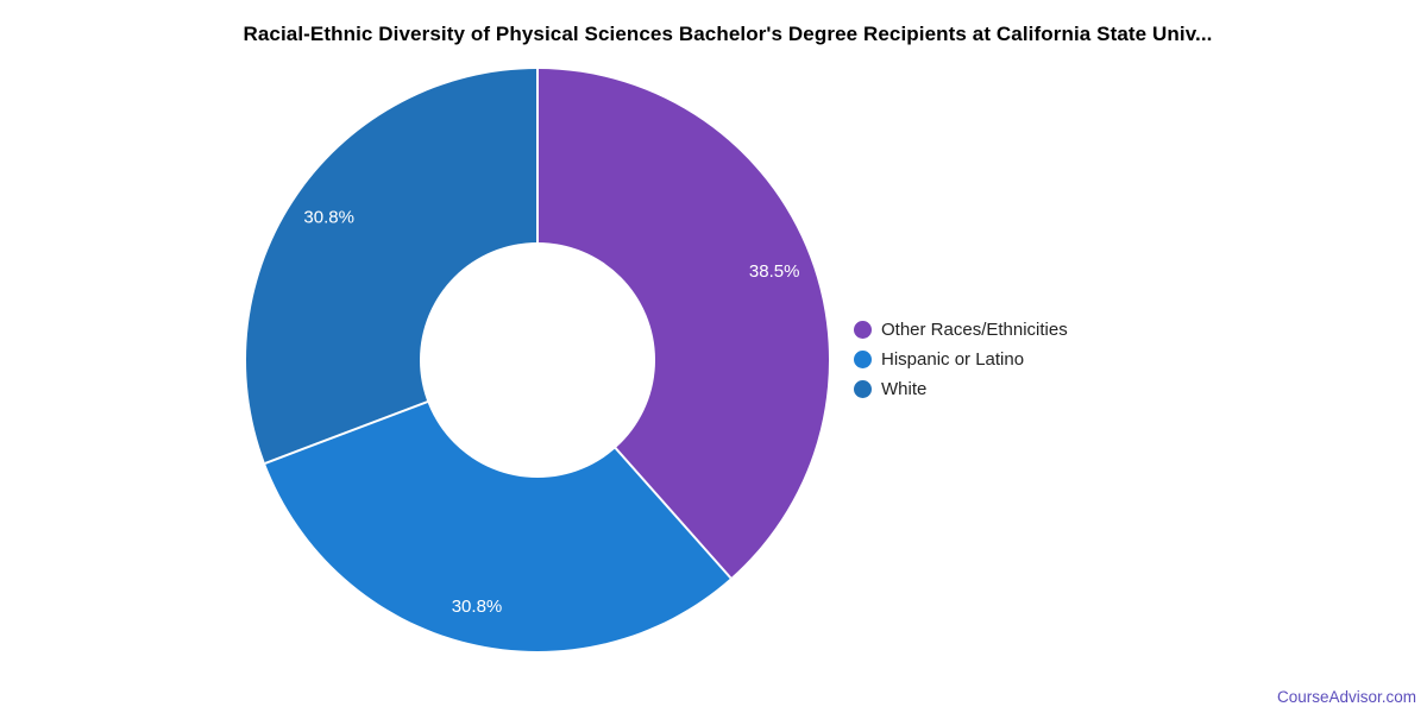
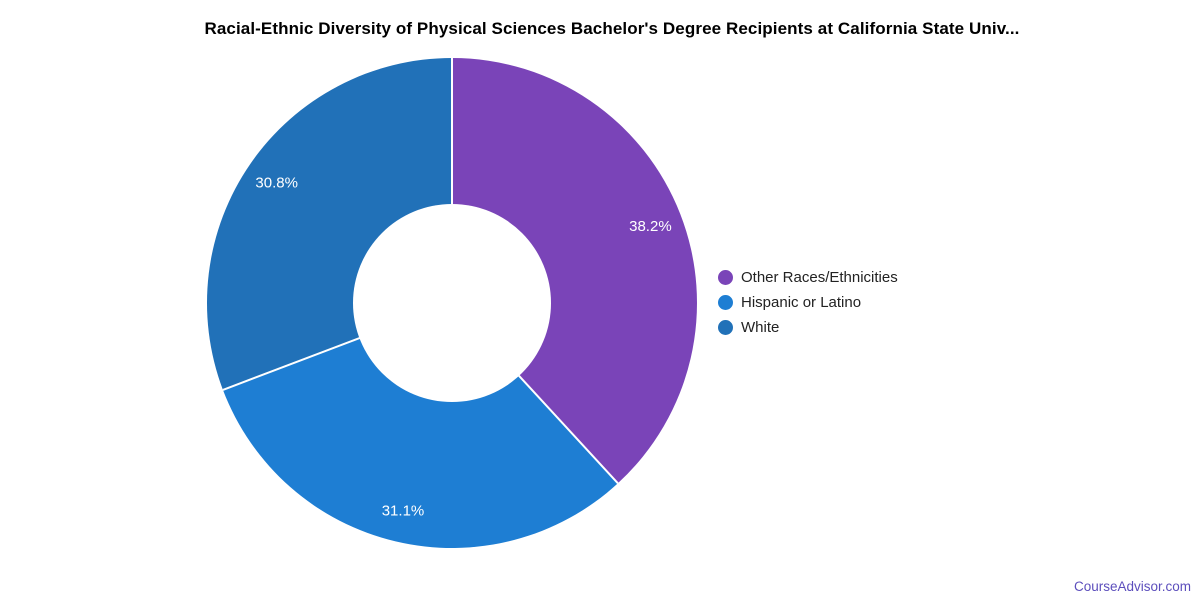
Other Races/Ethnicities: 38.5% -> 38.2%
Hispanic or Latino: 30.8% -> 31.1%
